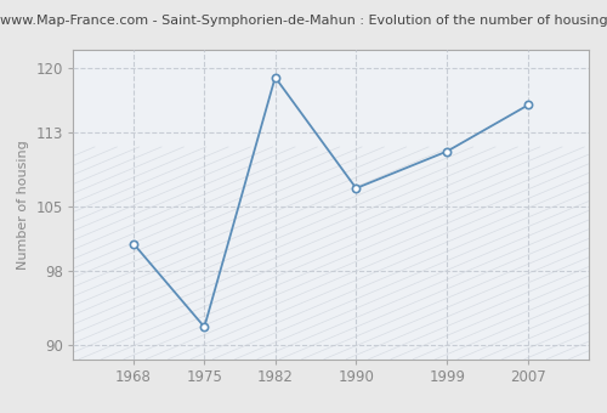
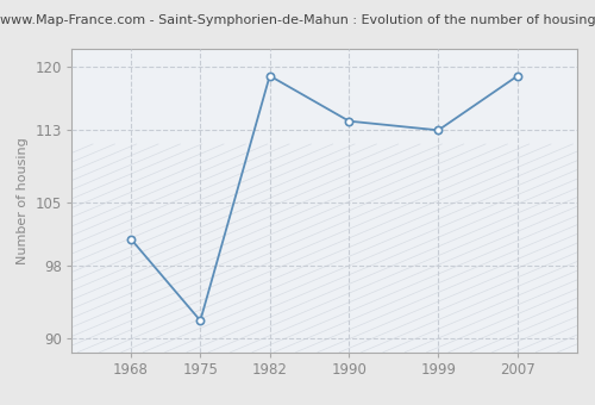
1990: 107 -> 114
1999: 111 -> 113
2007: 116 -> 119
